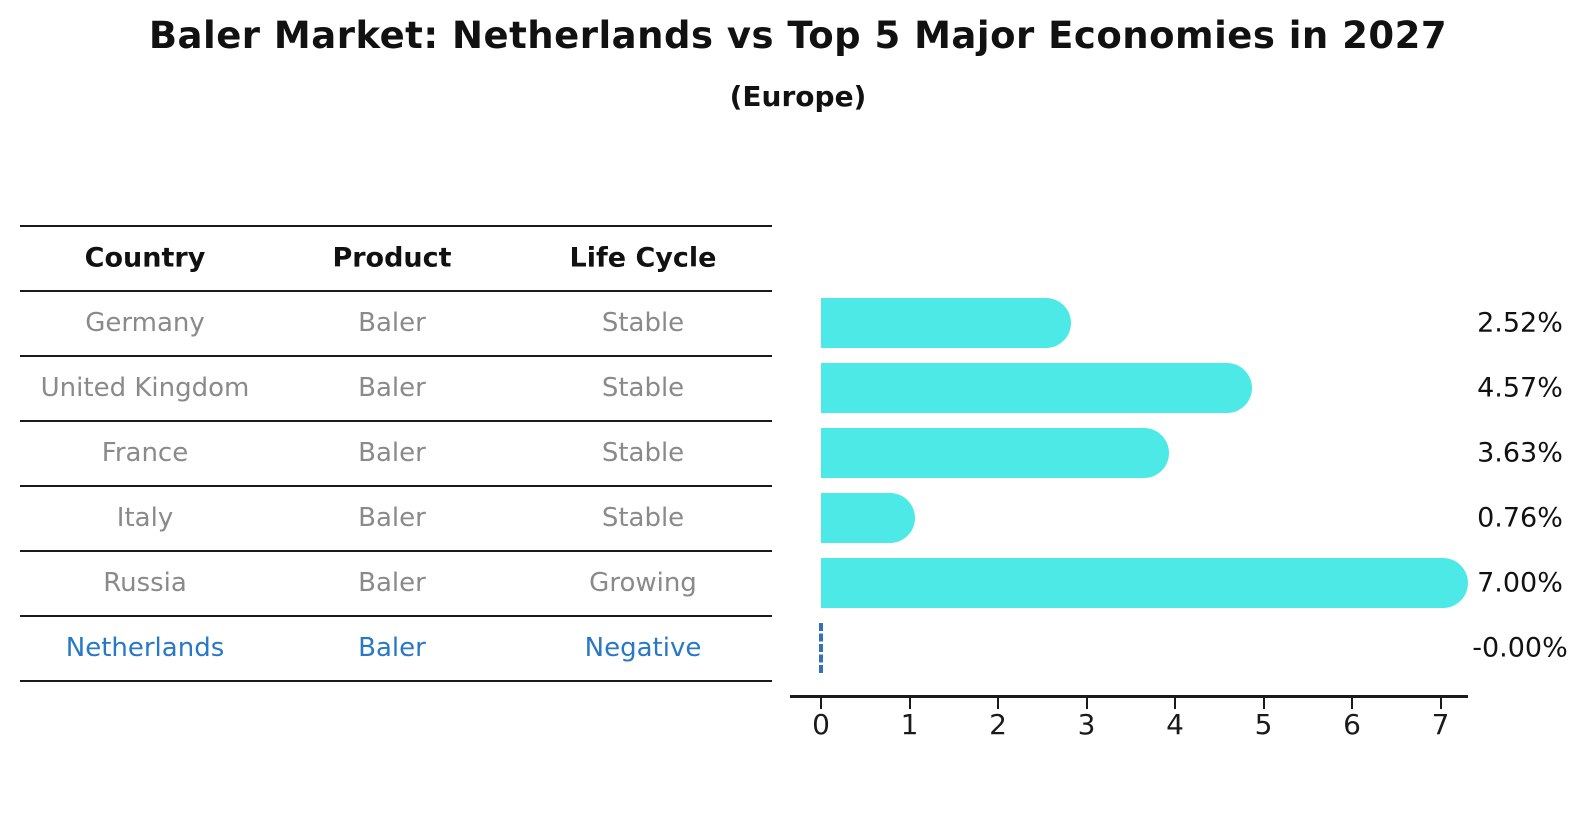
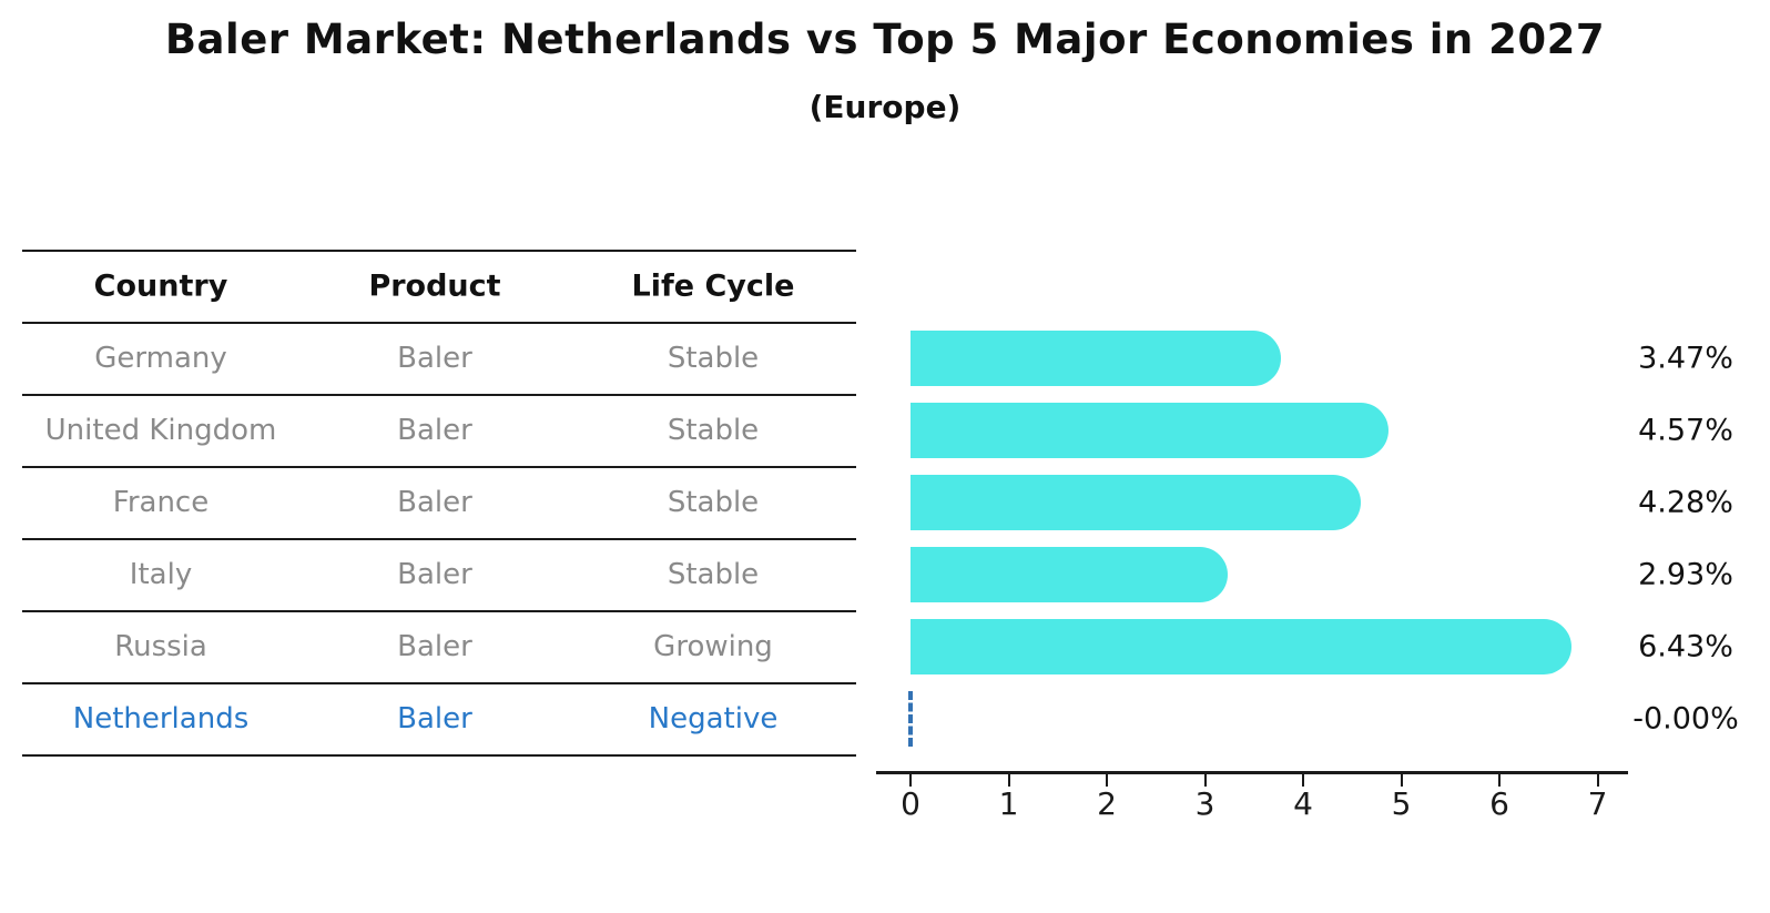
Germany: 2.52% -> 3.47%
France: 3.63% -> 4.28%
Italy: 0.76% -> 2.93%
Russia: 7.00% -> 6.43%
